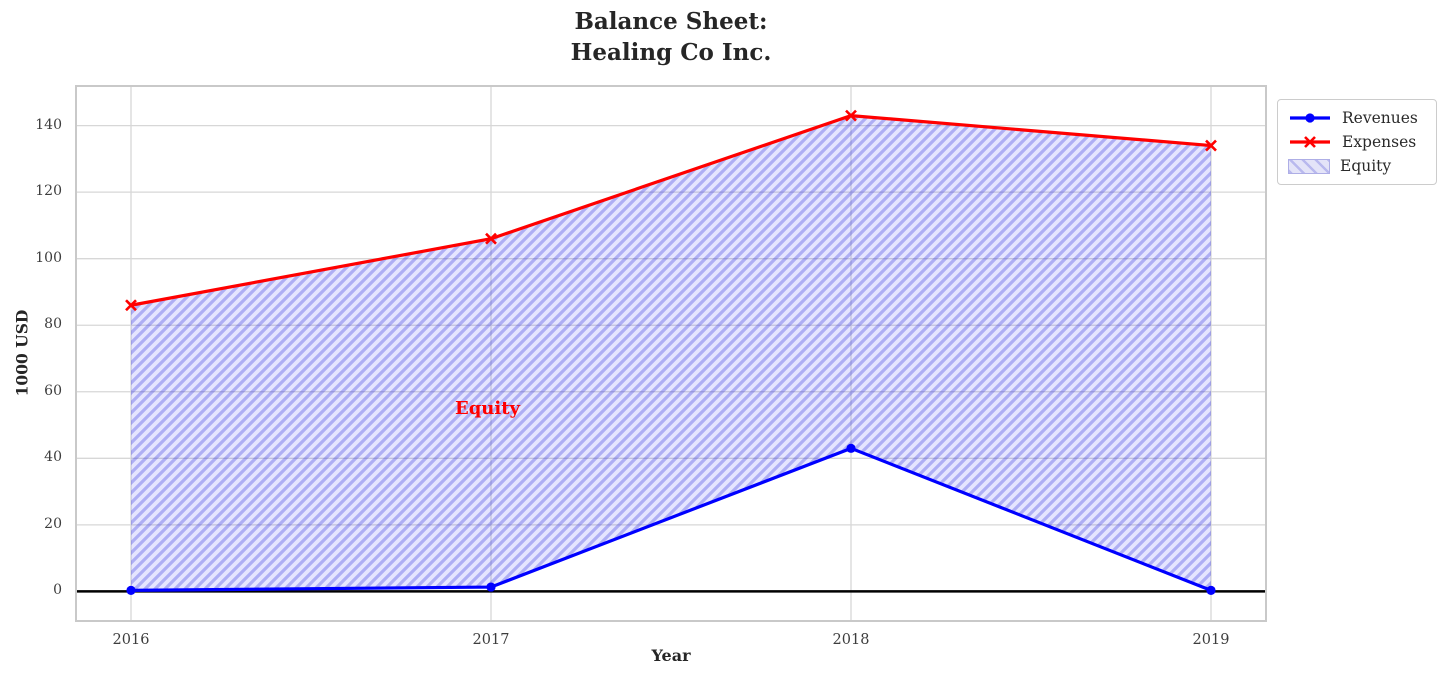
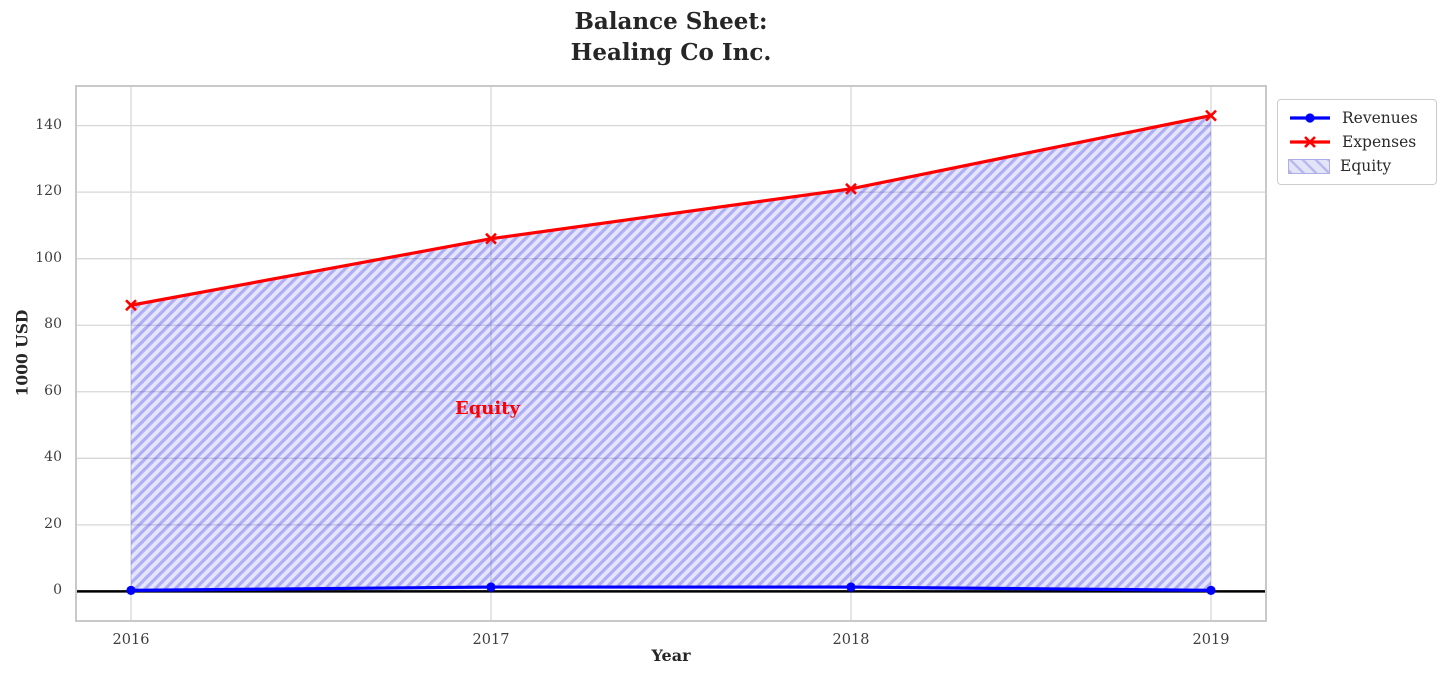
Revenues/2018: 43 -> 1
Expenses/2018: 143 -> 121
Expenses/2019: 134 -> 143
